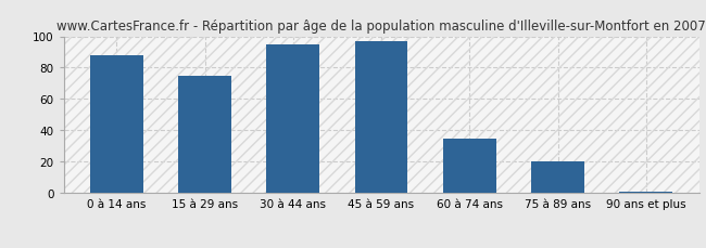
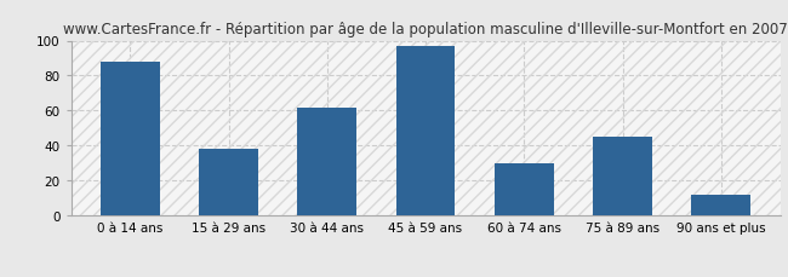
15 à 29 ans: 75 -> 38
30 à 44 ans: 95 -> 62
60 à 74 ans: 35 -> 30
75 à 89 ans: 20 -> 45
90 ans et plus: 1 -> 12
